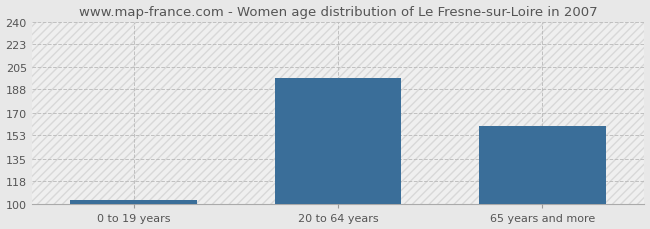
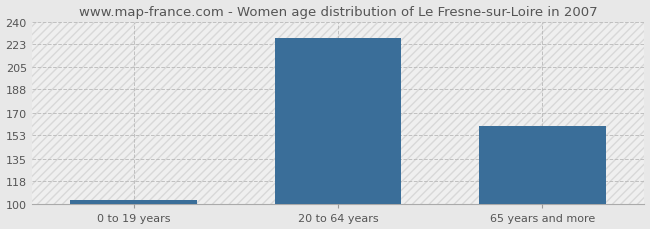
20 to 64 years: 197 -> 227
